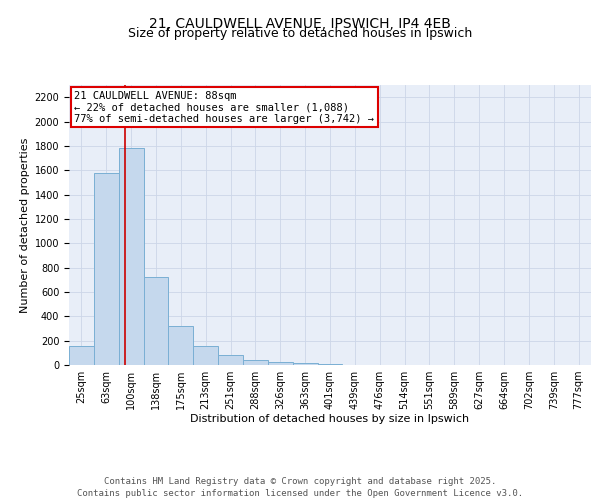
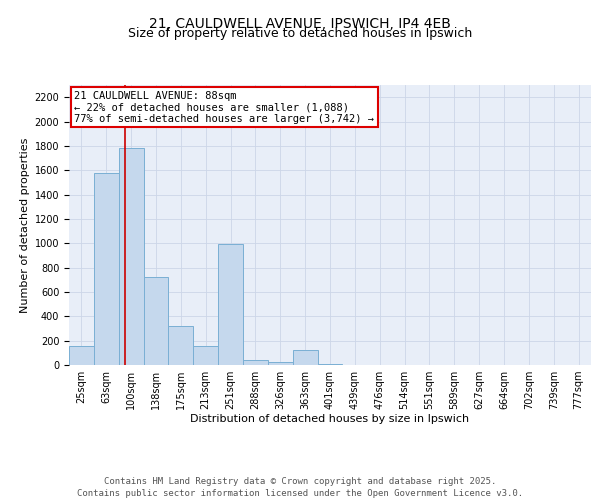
251sqm: 80 -> 990
363sqm: 20 -> 120
